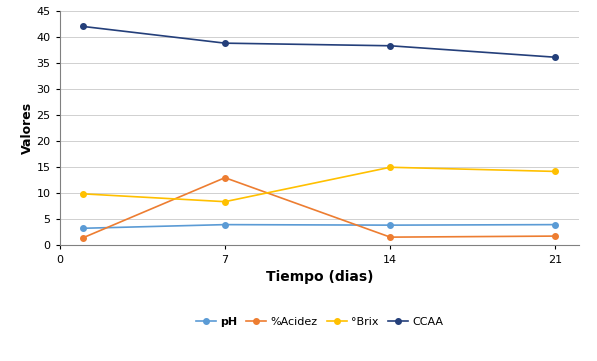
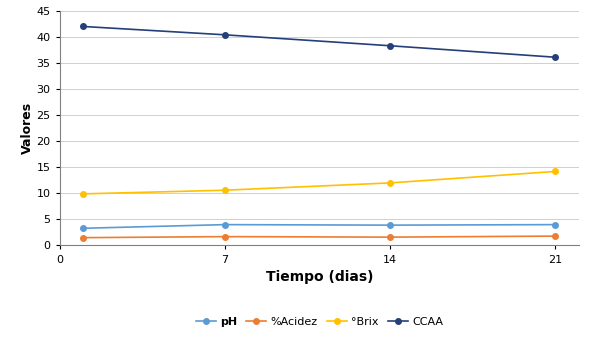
%Acidez/7: 13.0 -> 1.7
°Brix/7: 8.4 -> 10.6
CCAA/7: 38.8 -> 40.4
°Brix/14: 15.0 -> 12.0
